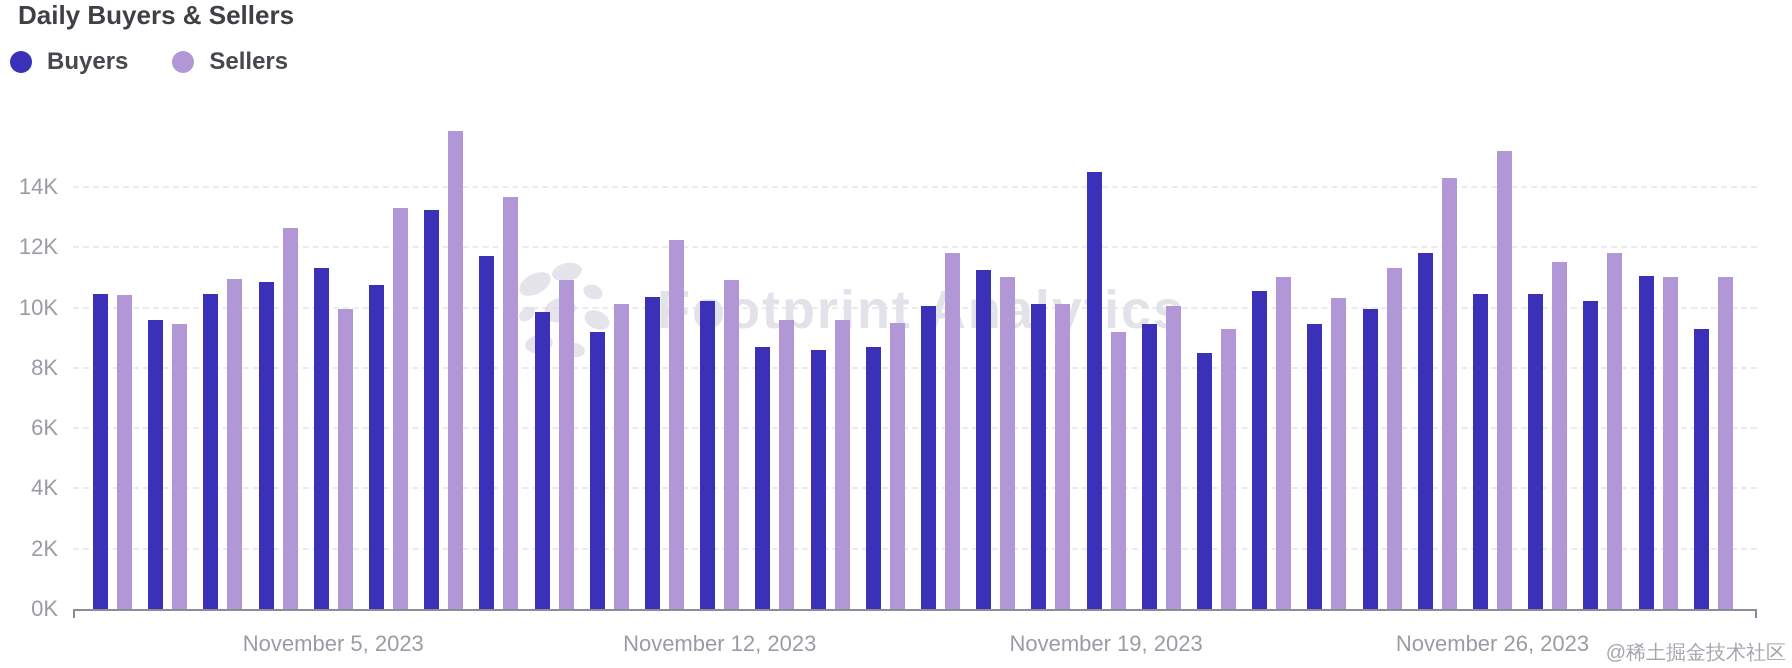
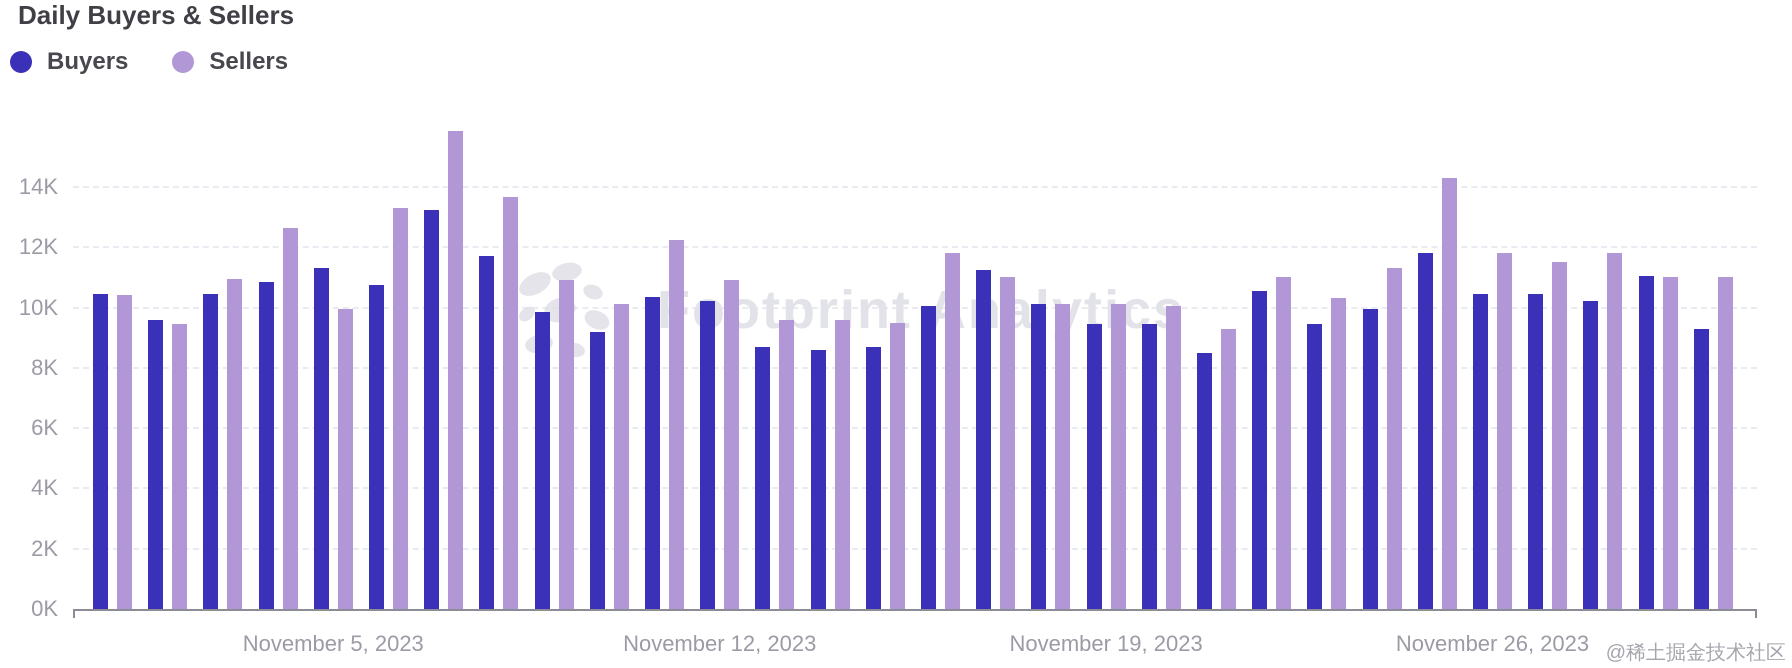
Buyers/November 19, 2023: 14.5K -> 9.4K
Sellers/November 19, 2023: 9.2K -> 10.1K
Sellers/November 26, 2023: 15.2K -> 11.8K
